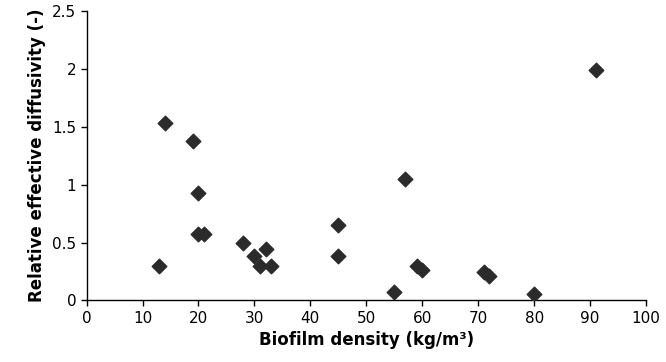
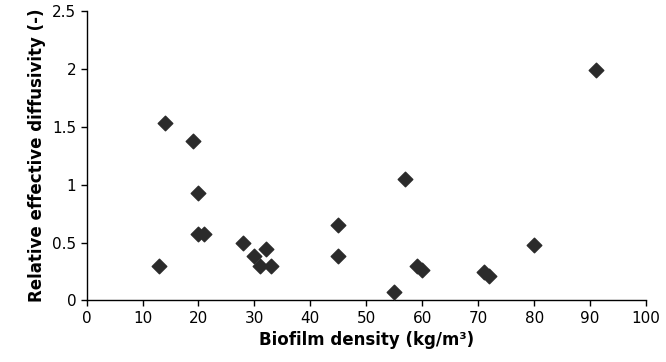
80: 0.06 -> 0.48
